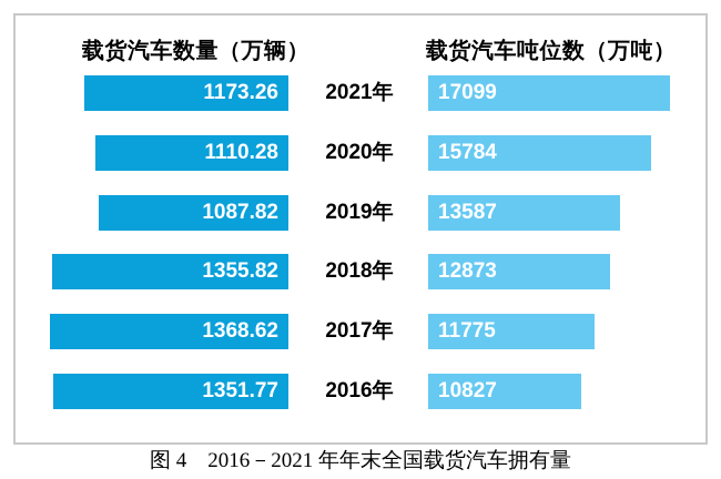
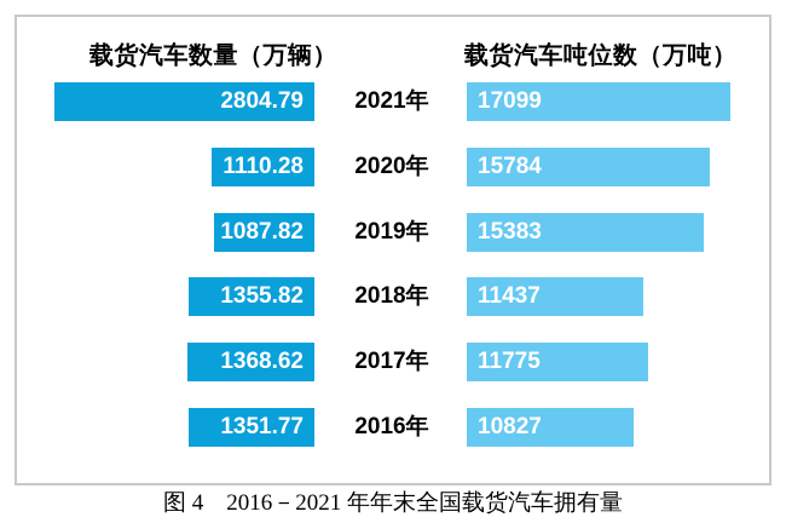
载货汽车数量（万辆）/2021年: 1173.26 -> 2804.79
载货汽车吨位数（万吨）/2019年: 13587 -> 15383
载货汽车吨位数（万吨）/2018年: 12873 -> 11437
